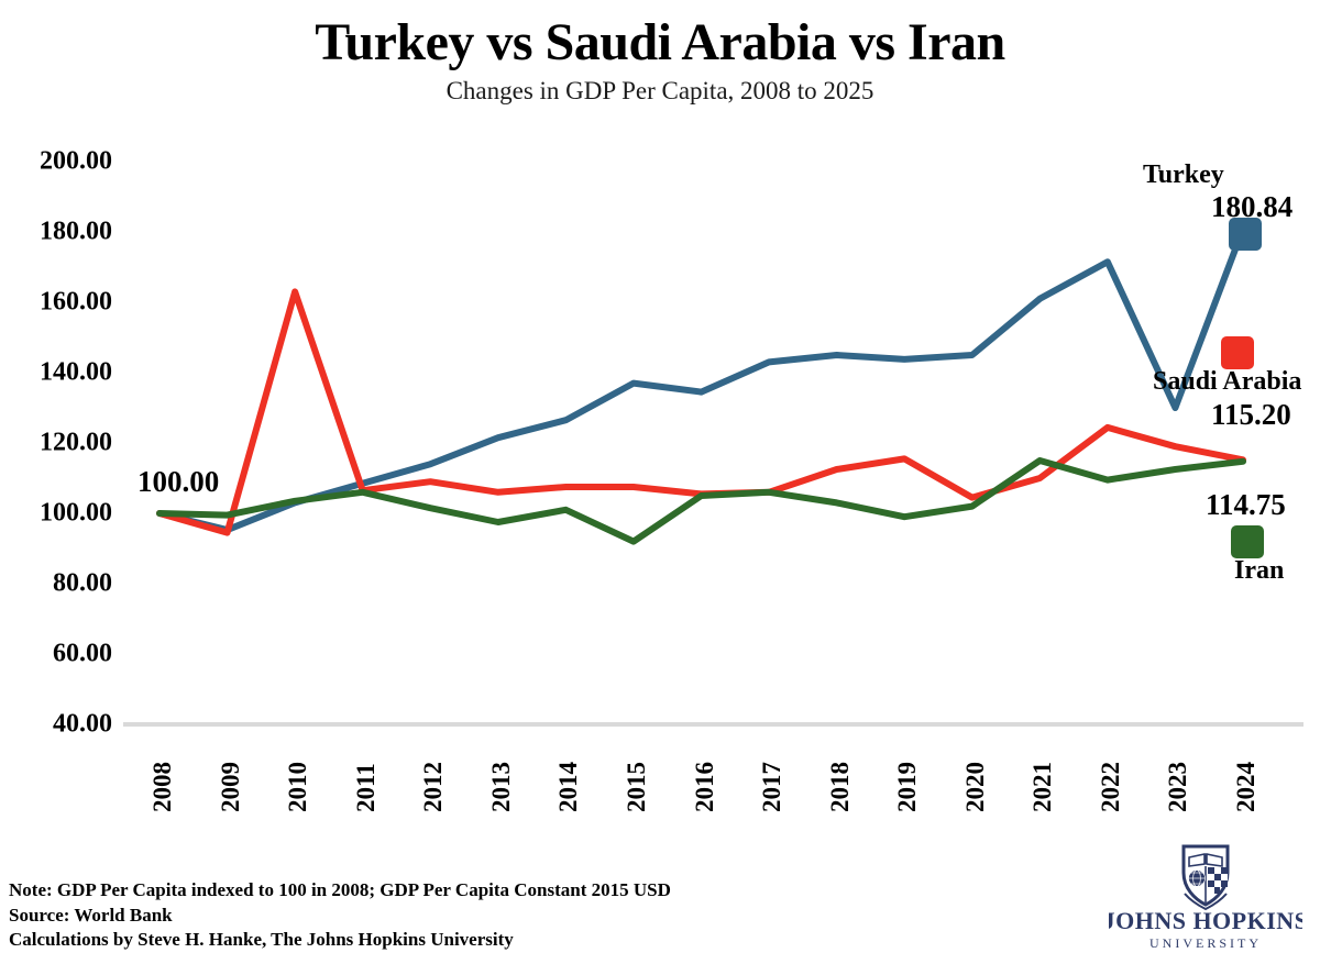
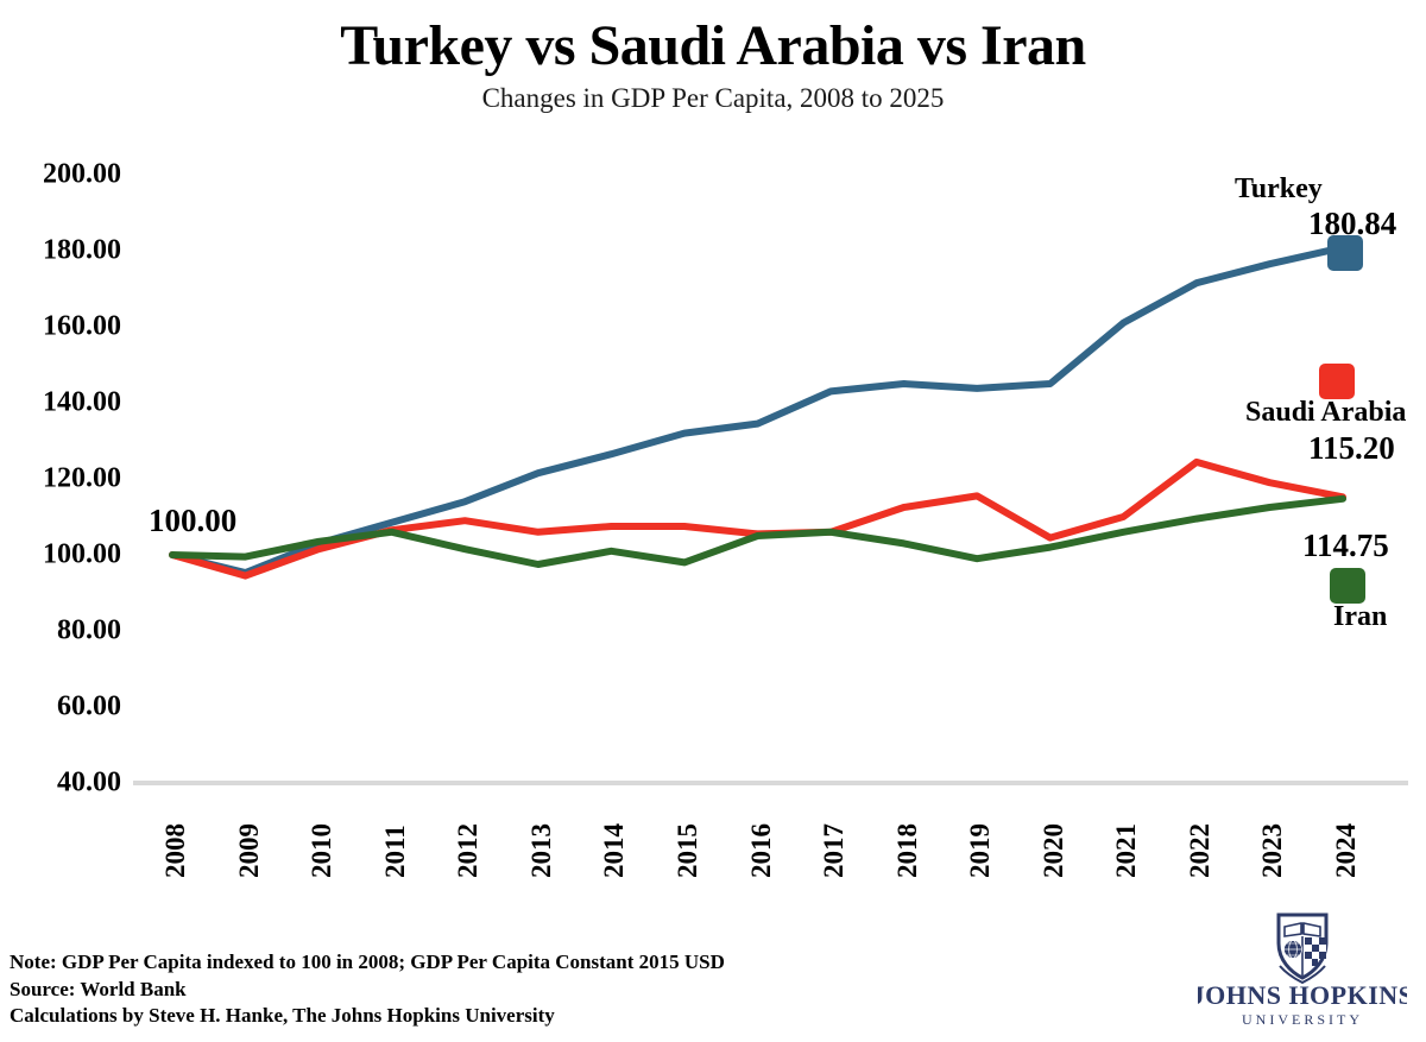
Saudi Arabia/2010: 163 -> 102
Turkey/2015: 137 -> 132
Iran/2015: 92 -> 98
Iran/2021: 115 -> 106
Turkey/2023: 130 -> 176
